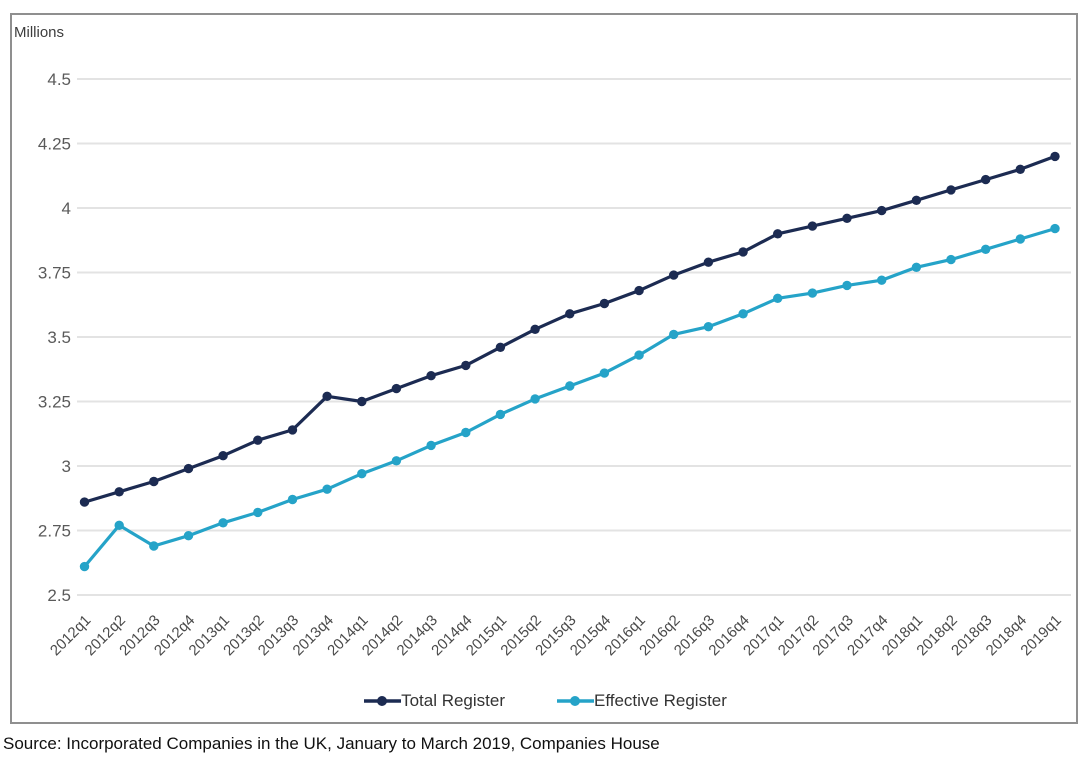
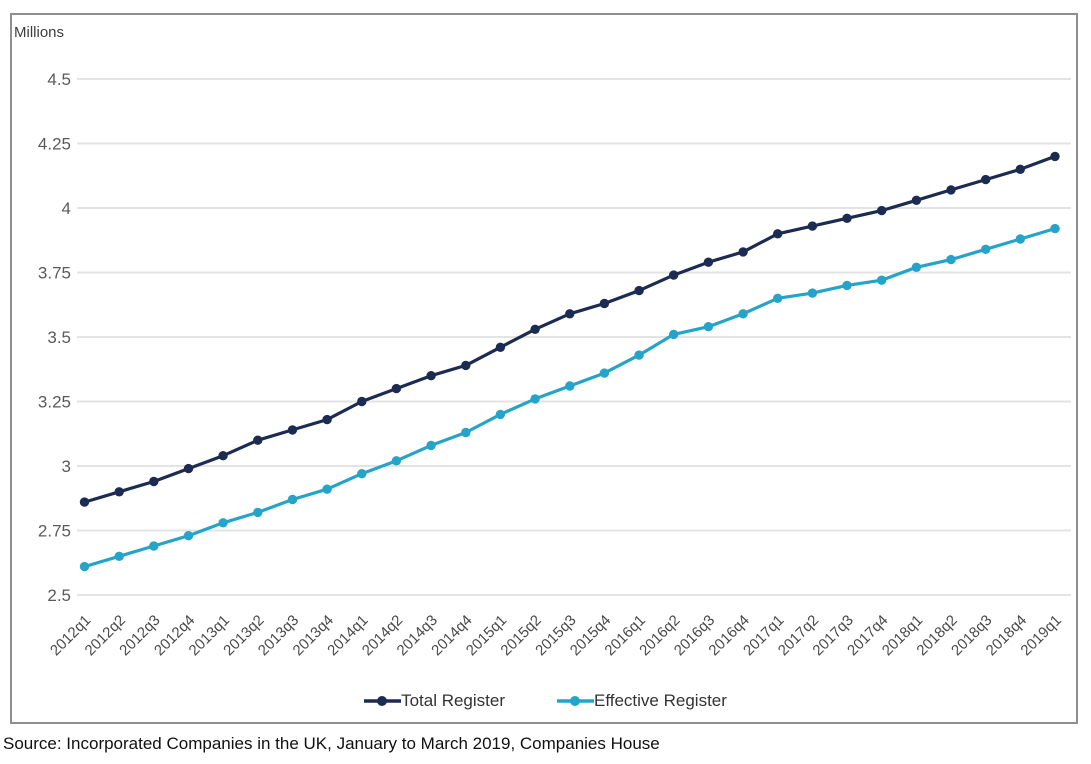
Effective Register/2012q2: 2.77 -> 2.65
Total Register/2013q4: 3.27 -> 3.18
